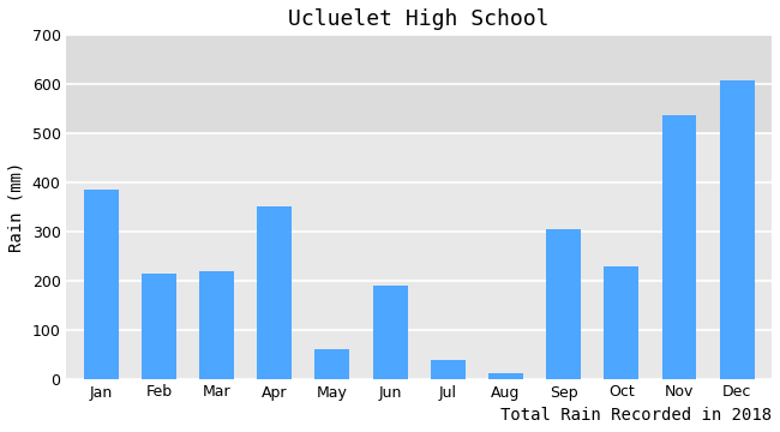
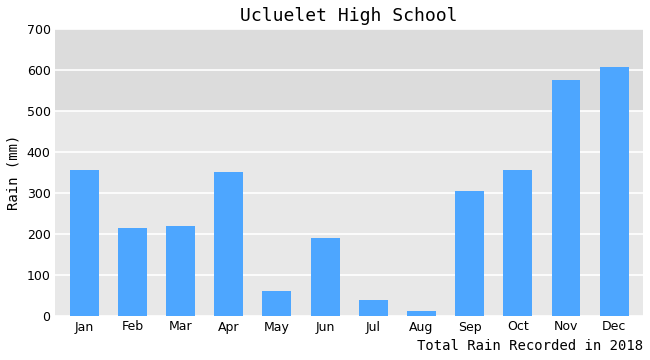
Jan: 385 -> 355
Oct: 228 -> 355
Nov: 537 -> 575
